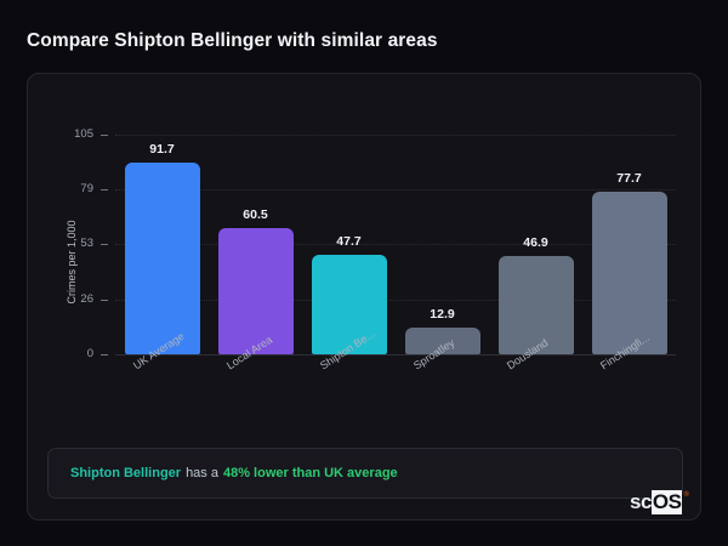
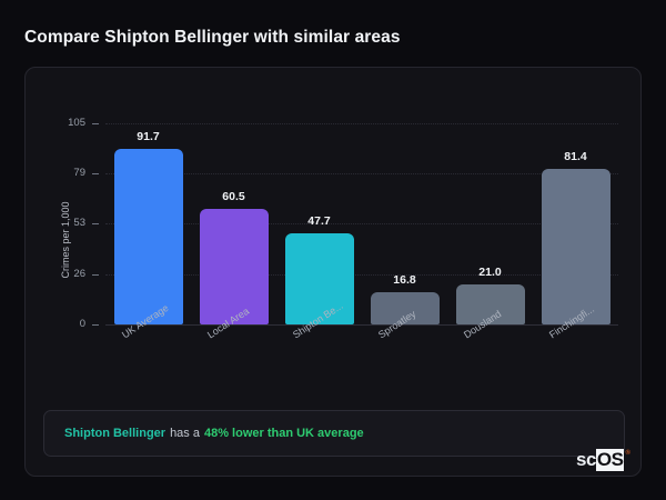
Sproatley: 12.9 -> 16.8
Dousland: 46.9 -> 21.0
Finchingfi...: 77.7 -> 81.4
